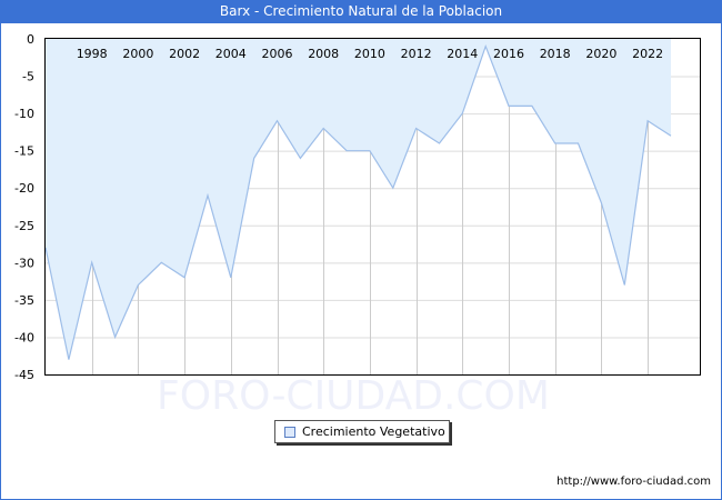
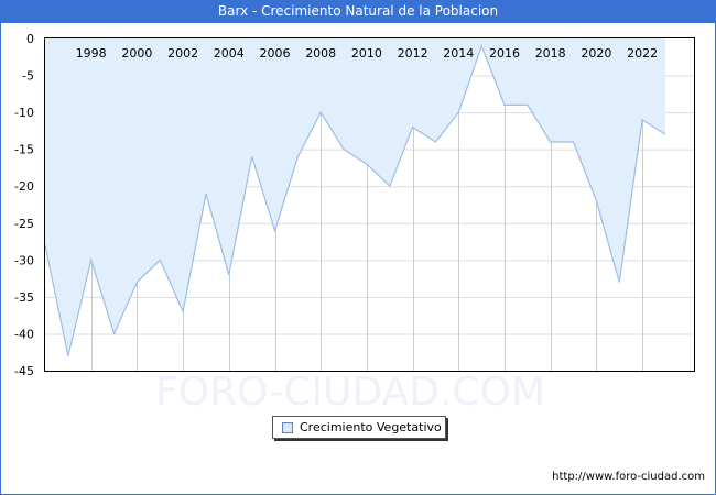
2002: -32 -> -37
2006: -11 -> -26
2008: -12 -> -10
2010: -15 -> -17
